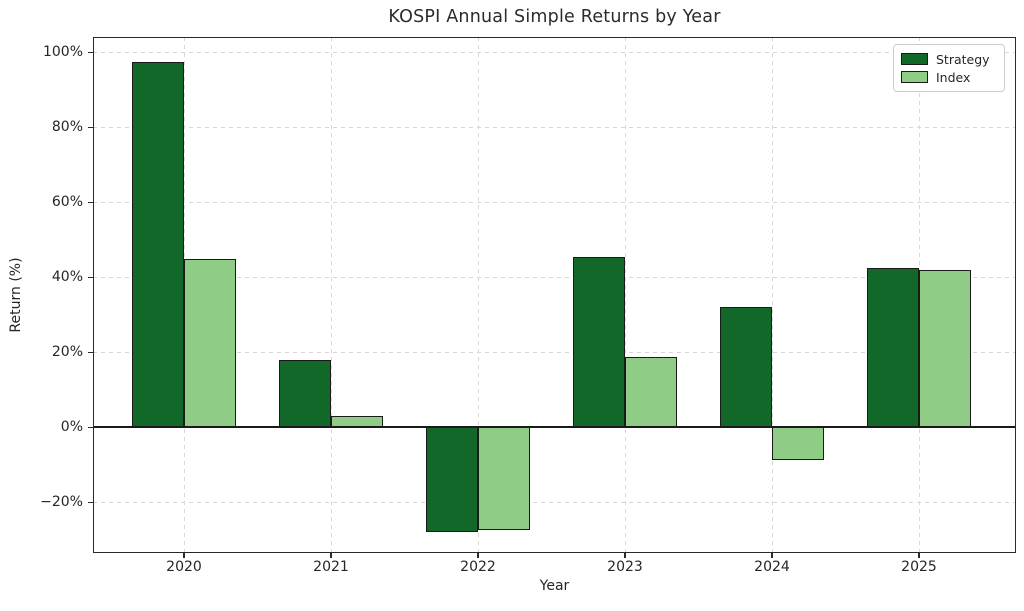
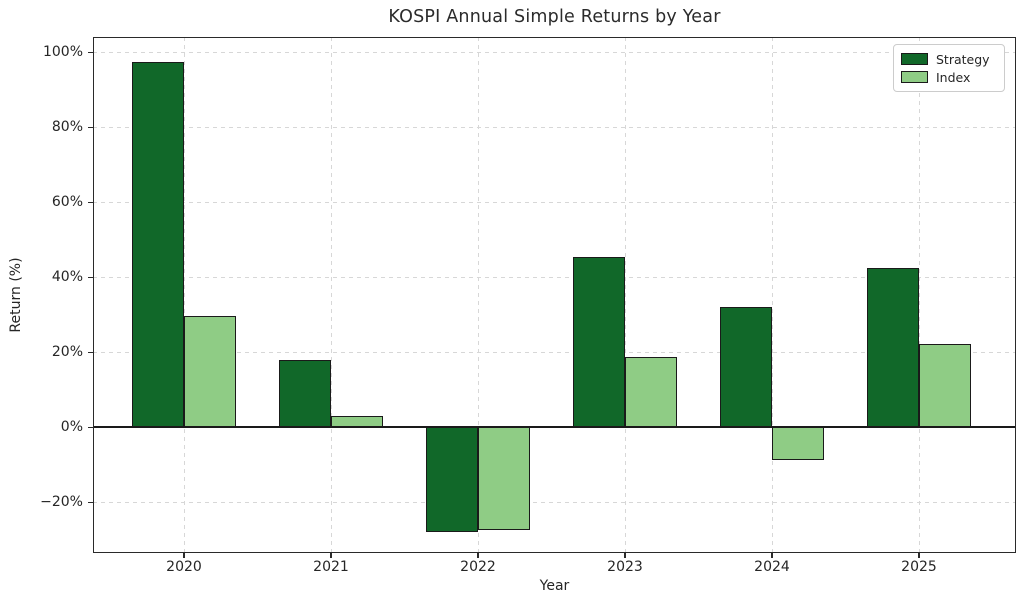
Index/2020: 45% -> 30%
Index/2025: 42% -> 22%
